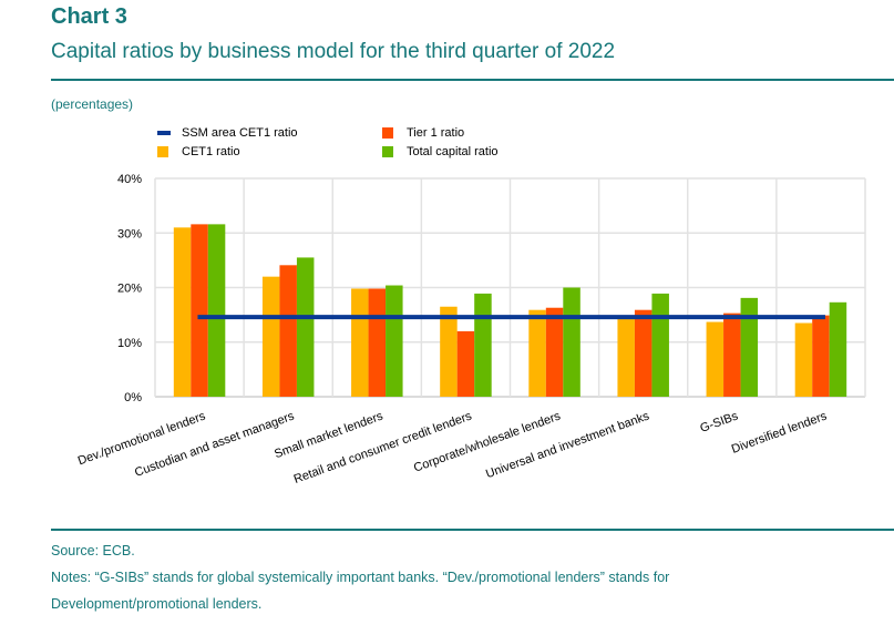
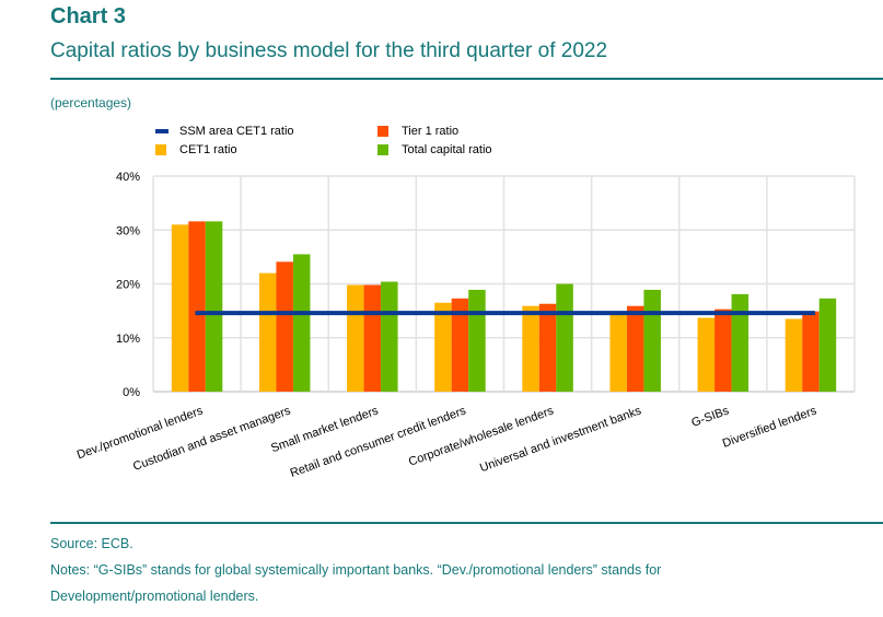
Tier 1 ratio/Retail and consumer credit lenders: 12% -> 17%
